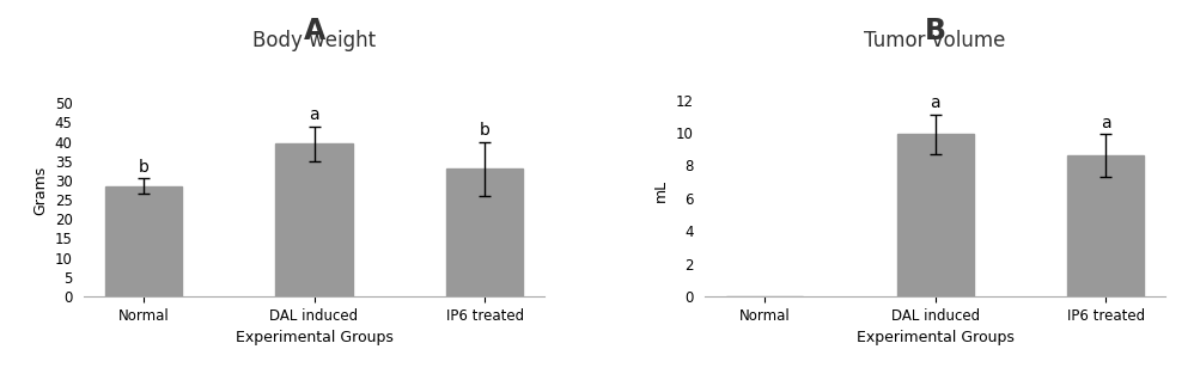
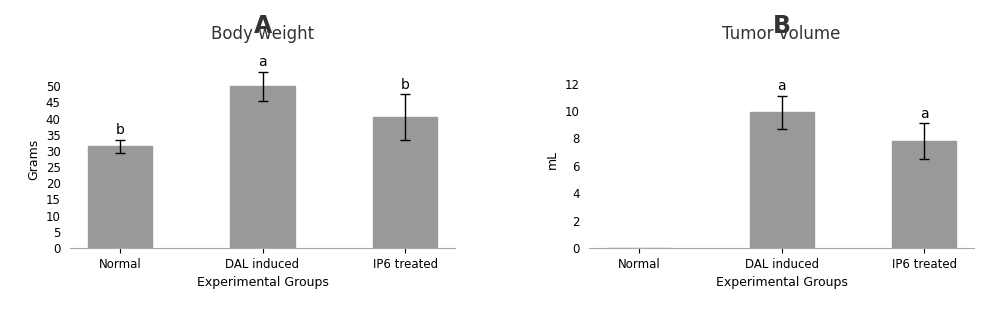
Body weight/Normal: 28.5 -> 31.5
Body weight/DAL induced: 39.5 -> 50.0
Body weight/IP6 treated: 33.0 -> 40.5
Tumor volume/IP6 treated: 8.6 -> 7.8
